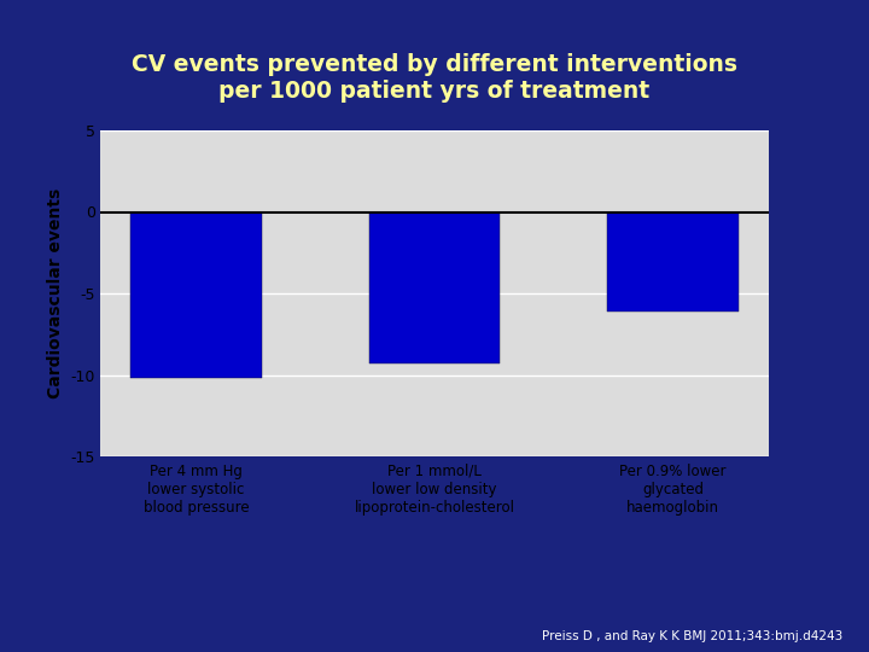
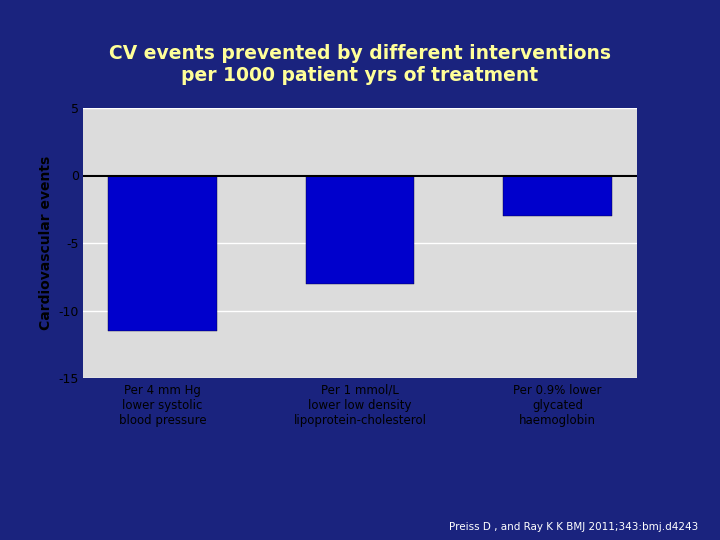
Per 4 mm Hg lower systolic blood pressure: -10.2 -> -11.5
Per 1 mmol/L lower low density lipoprotein-cholesterol: -9.3 -> -8.0
Per 0.9% lower glycated haemoglobin: -6.1 -> -3.0
